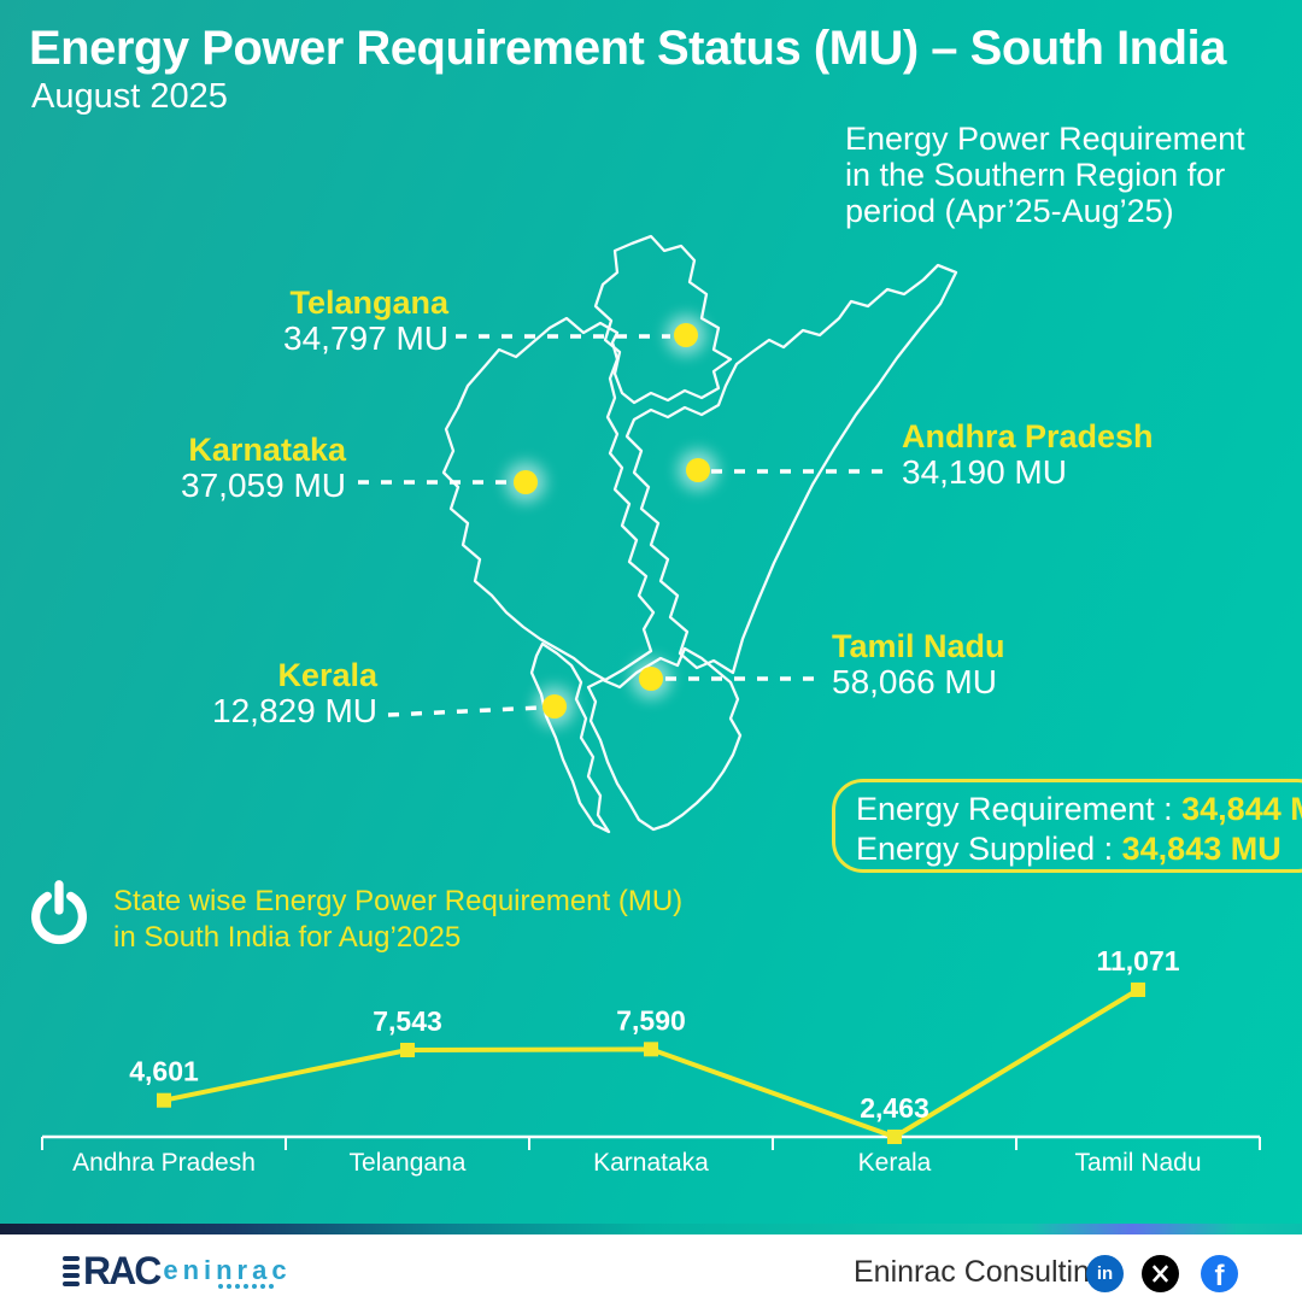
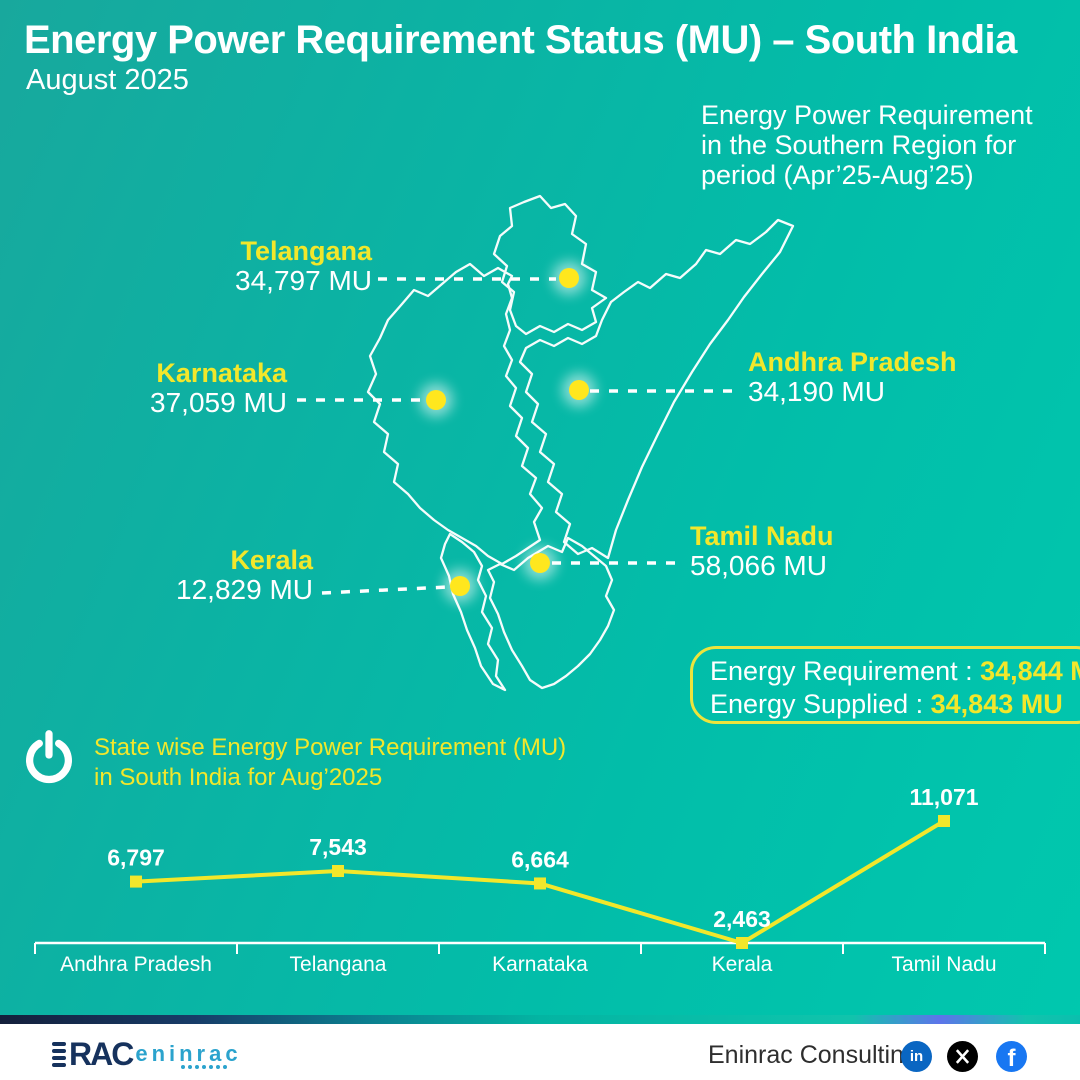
Andhra Pradesh: 4,601 -> 6,797
Karnataka: 7,590 -> 6,664
